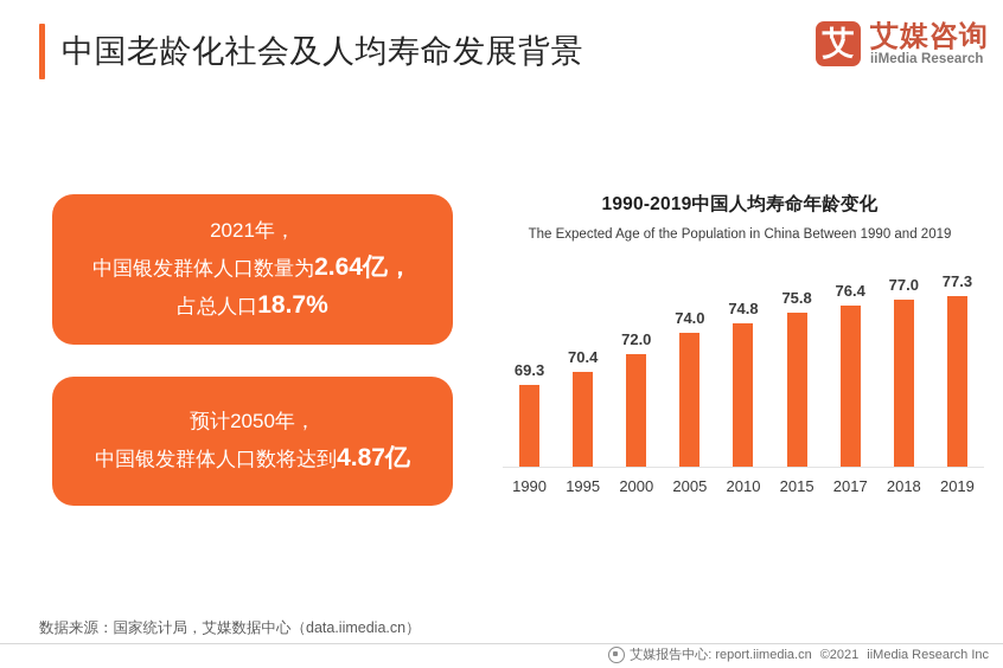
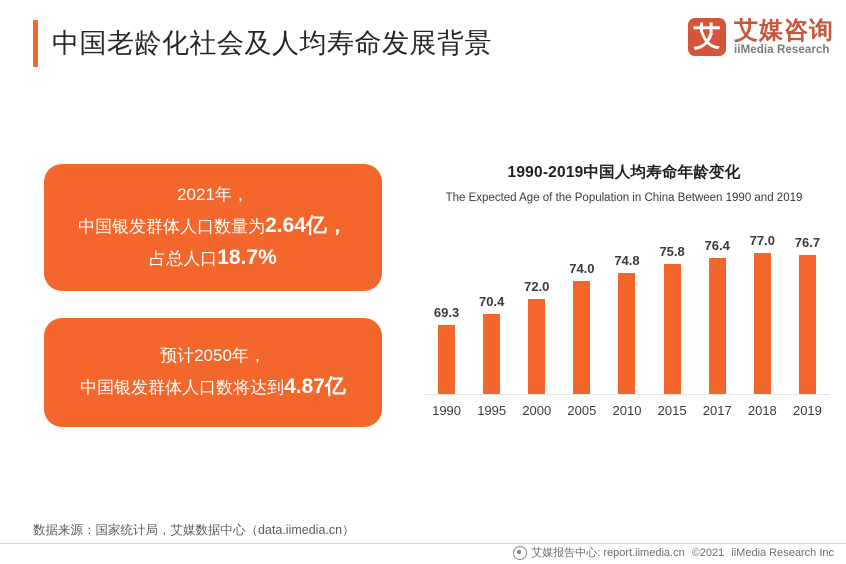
2019: 77.3 -> 76.7
